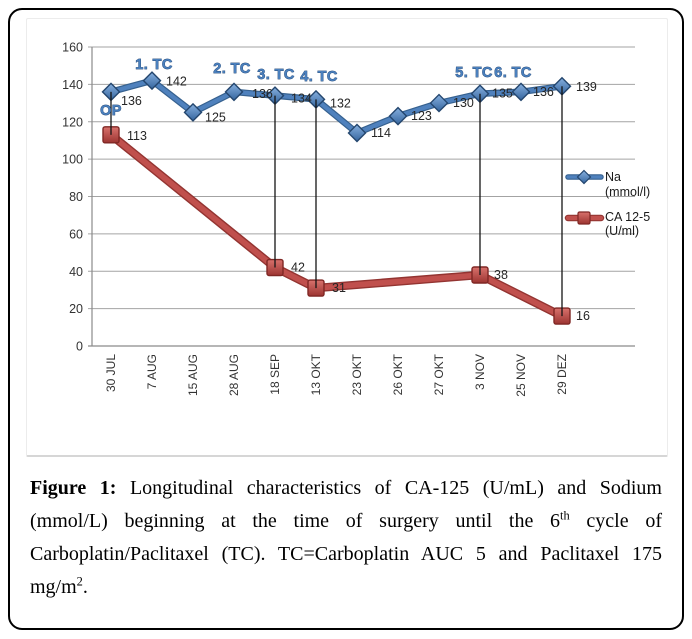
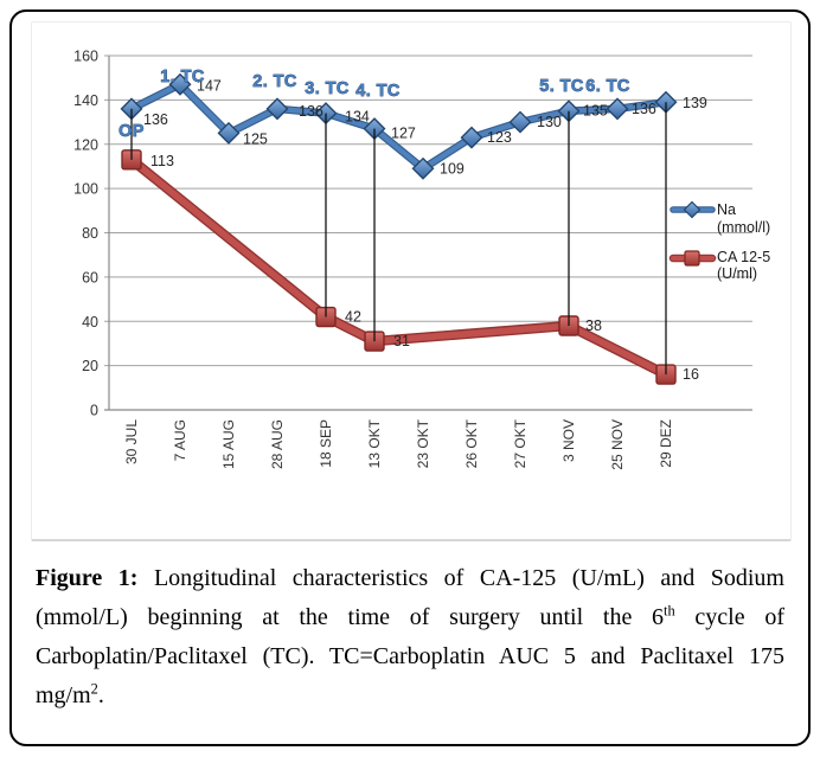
Na (mmol/l)/7 AUG: 142 -> 147
Na (mmol/l)/13 OKT: 132 -> 127
Na (mmol/l)/23 OKT: 114 -> 109
